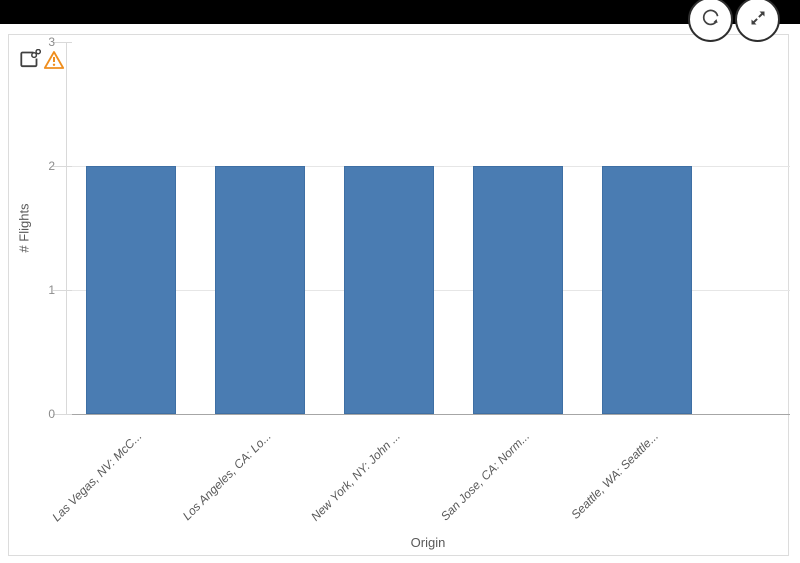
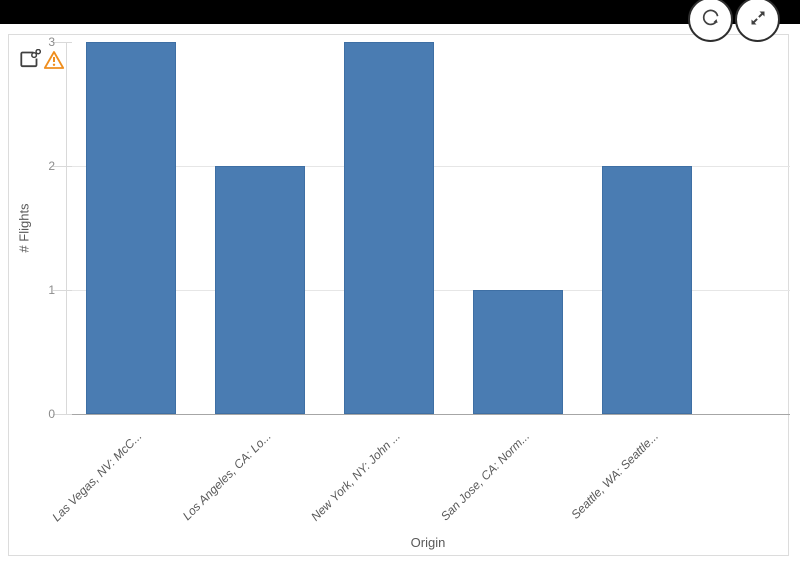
Las Vegas, NV: McC...: 2 -> 3
New York, NY: John ...: 2 -> 3
San Jose, CA: Norm...: 2 -> 1
